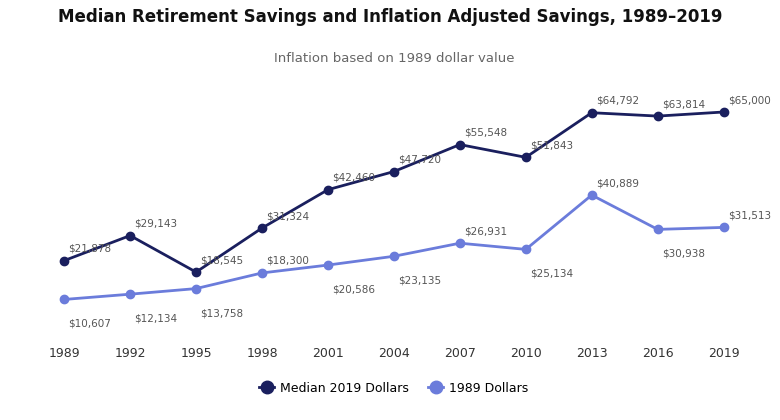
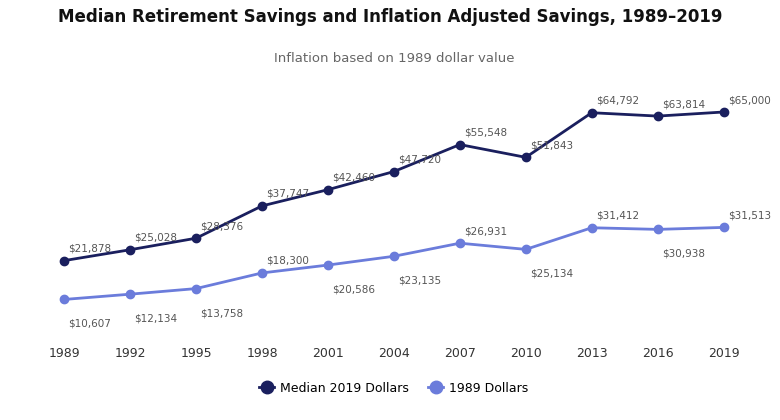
Median 2019 Dollars/1992: $29,143 -> $25,028
Median 2019 Dollars/1995: $18,545 -> $28,376
Median 2019 Dollars/1998: $31,324 -> $37,747
1989 Dollars/2013: $40,889 -> $31,412
